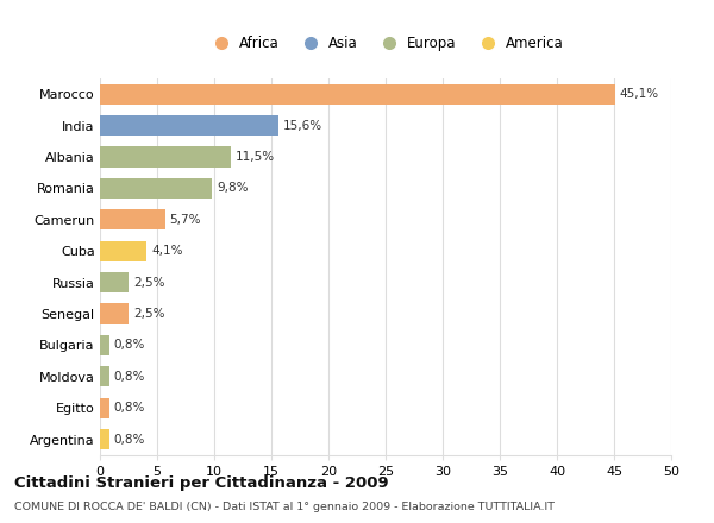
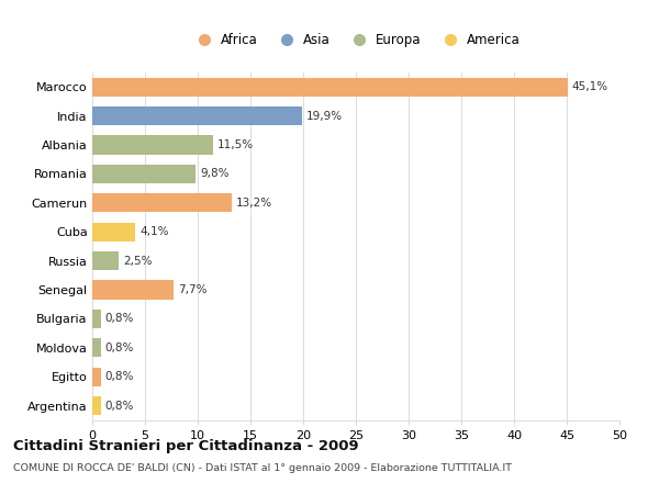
India: 15,6% -> 19,9%
Camerun: 5,7% -> 13,2%
Senegal: 2,5% -> 7,7%
